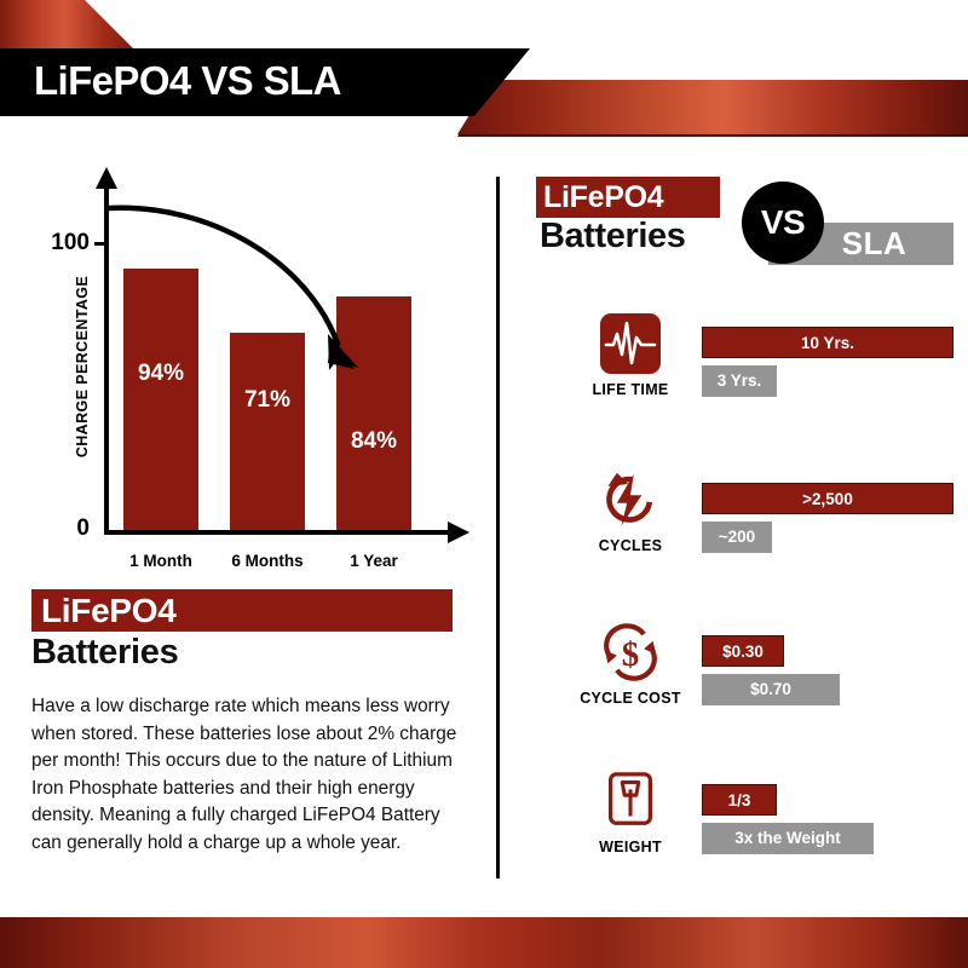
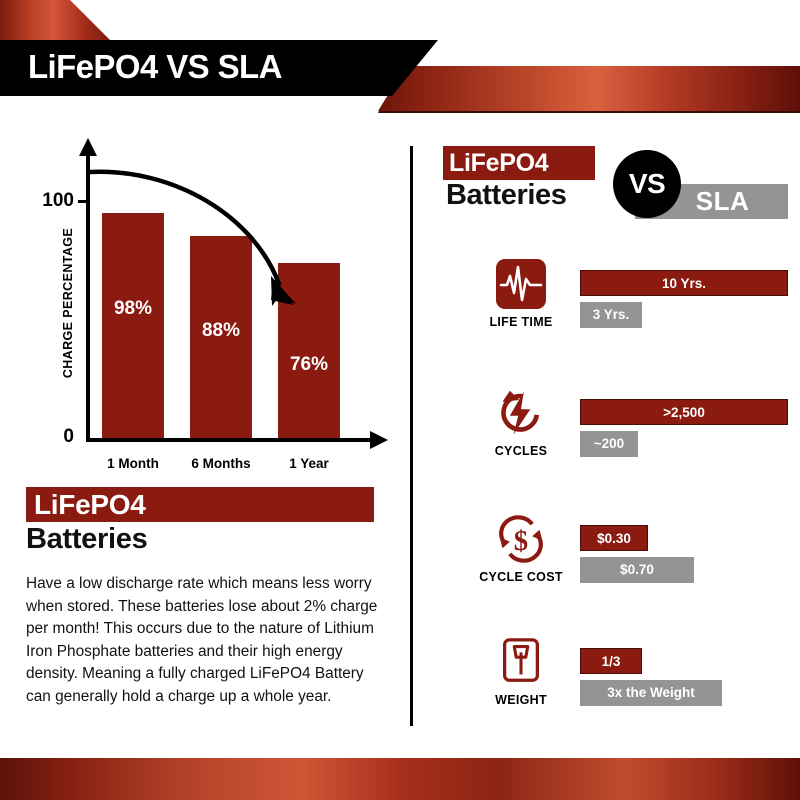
1 Month: 94% -> 98%
6 Months: 71% -> 88%
1 Year: 84% -> 76%
